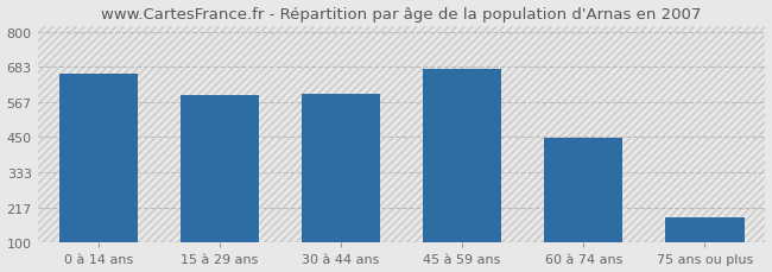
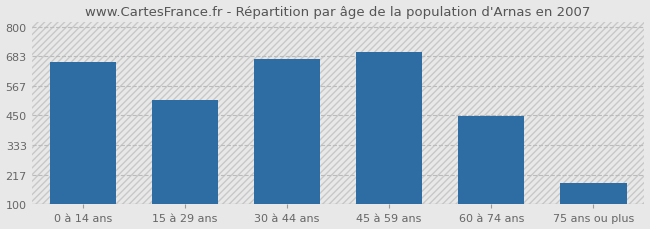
15 à 29 ans: 590 -> 510
30 à 44 ans: 595 -> 672
45 à 59 ans: 675 -> 700
